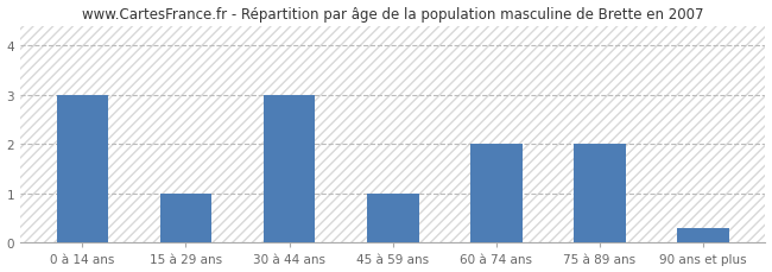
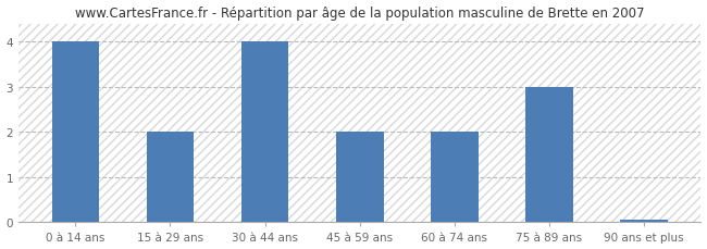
0 à 14 ans: 3.00 -> 4.00
15 à 29 ans: 1.00 -> 2.00
30 à 44 ans: 3.00 -> 4.00
45 à 59 ans: 1.00 -> 2.00
75 à 89 ans: 2.00 -> 3.00
90 ans et plus: 0.30 -> 0.05
